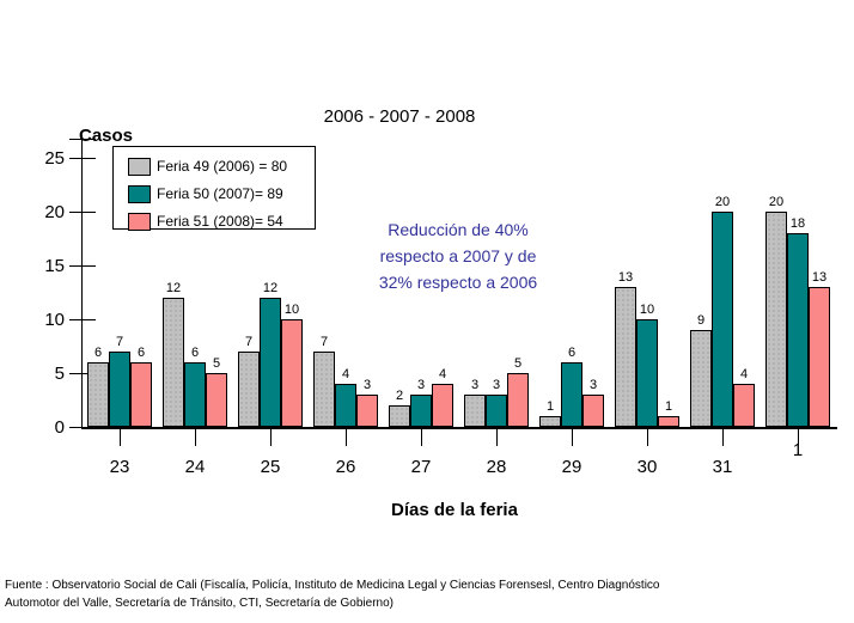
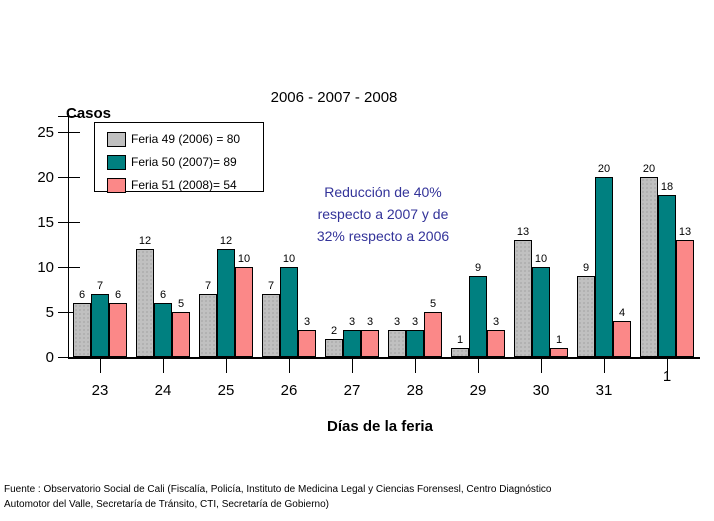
Feria 50 (2007)= 89/26: 4 -> 10
Feria 51 (2008)= 54/27: 4 -> 3
Feria 50 (2007)= 89/29: 6 -> 9
